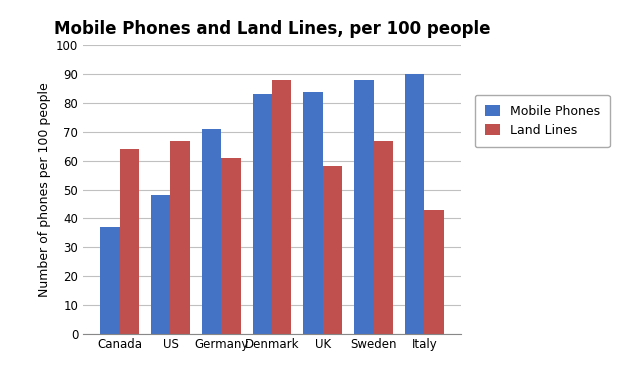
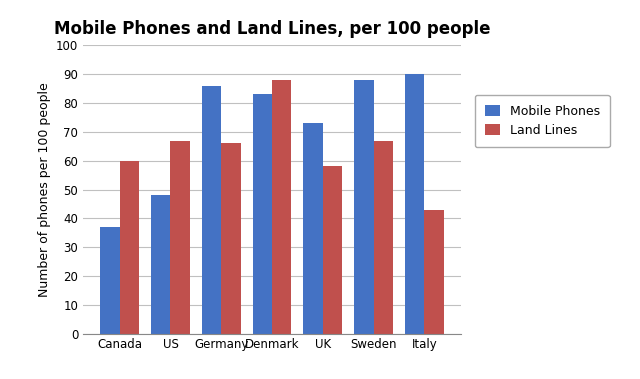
Land Lines/Canada: 64 -> 60
Mobile Phones/Germany: 71 -> 86
Land Lines/Germany: 61 -> 66
Mobile Phones/UK: 84 -> 73
